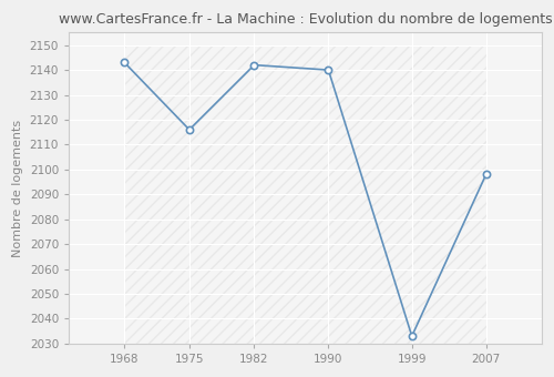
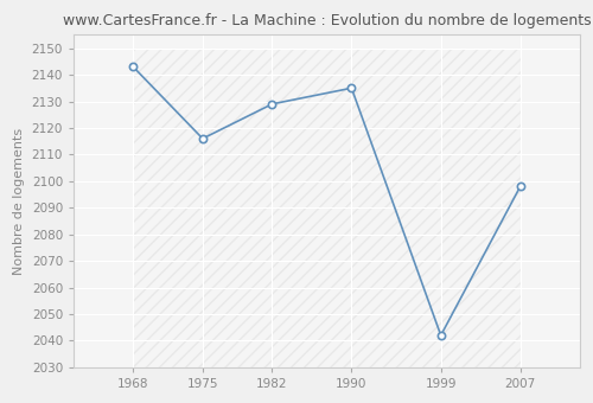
1982: 2142 -> 2129
1990: 2140 -> 2135
1999: 2033 -> 2042
